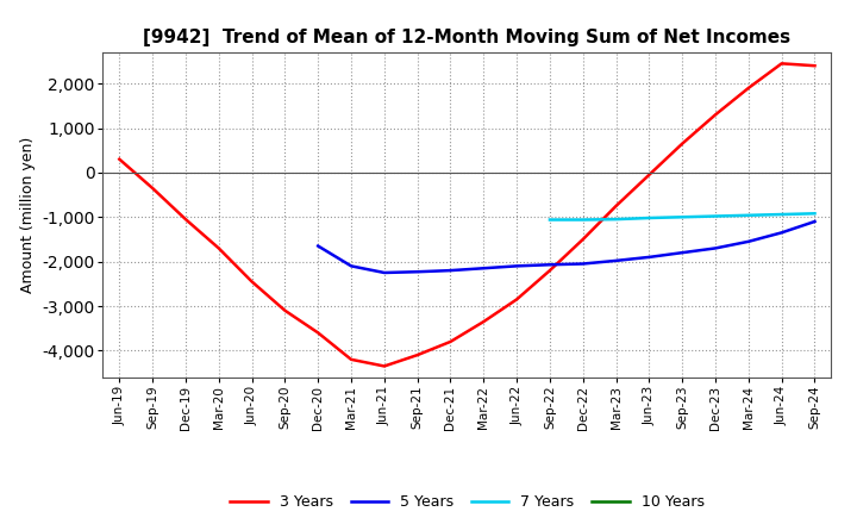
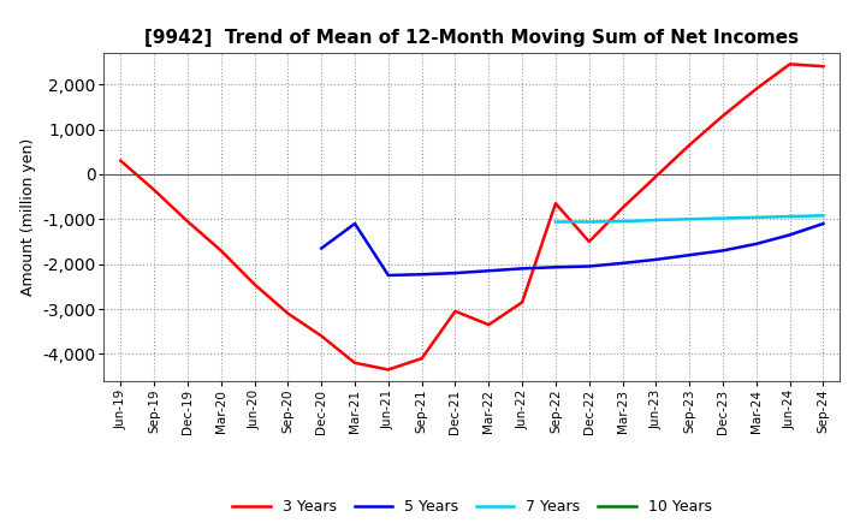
5 Years/Mar-21: -2,100 -> -1,100
3 Years/Dec-21: -3,800 -> -3,050
3 Years/Sep-22: -2,200 -> -650
